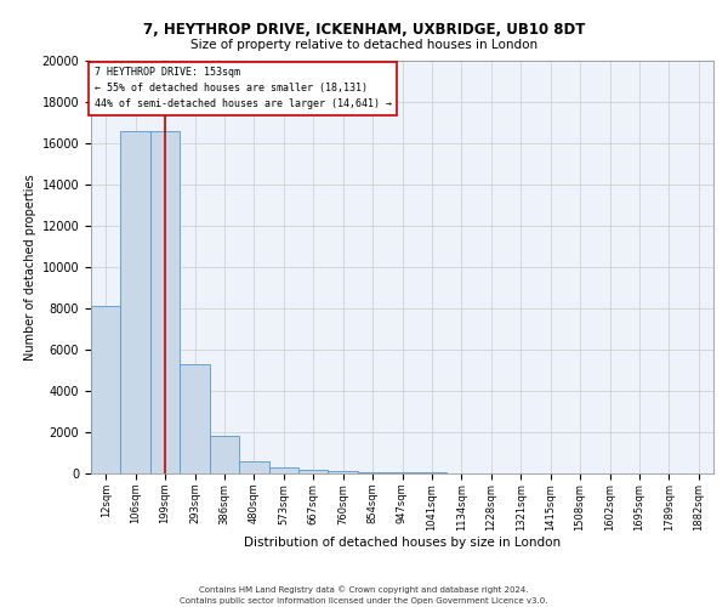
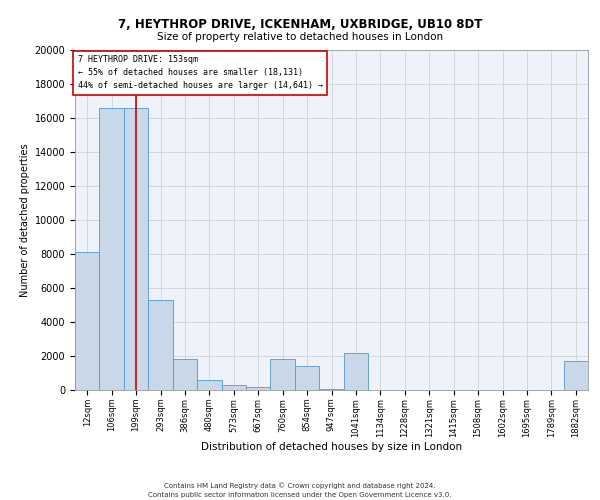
760sqm: 100 -> 1800
854sqm: 0 -> 1400
1041sqm: 0 -> 2200
1882sqm: 0 -> 1700
